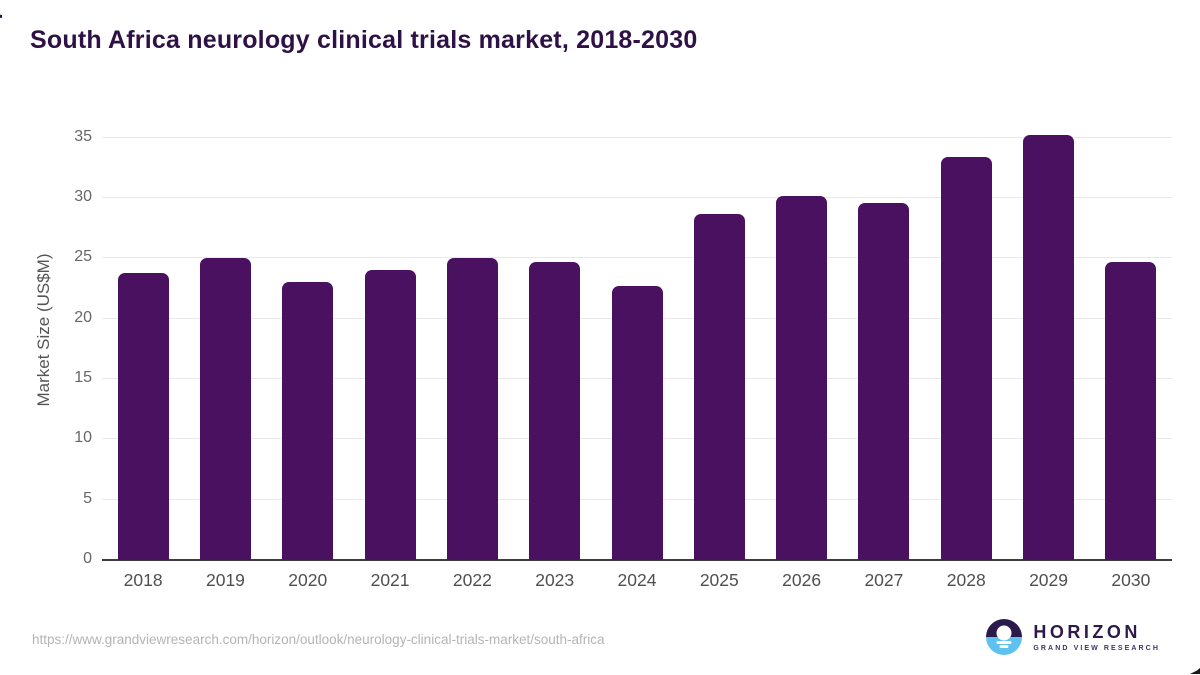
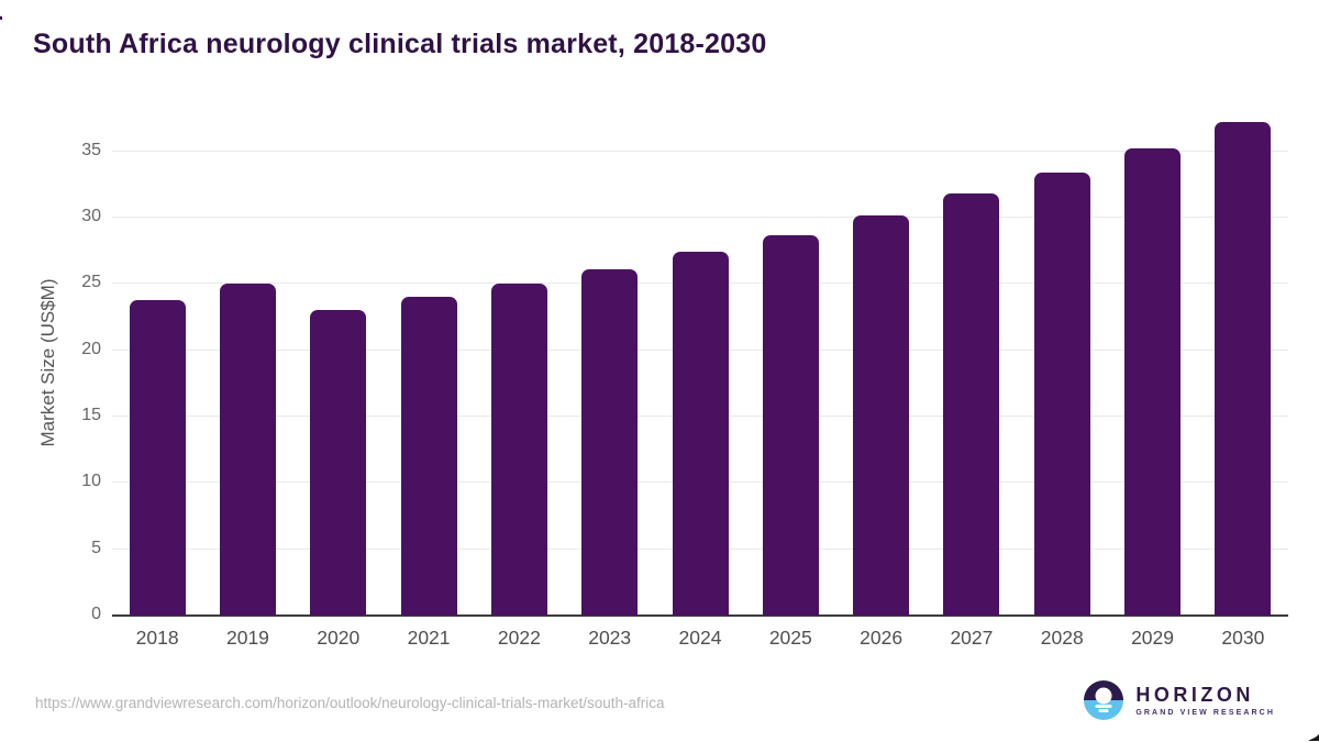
2023: 24.7 -> 26.1
2024: 22.7 -> 27.4
2027: 29.6 -> 31.8
2030: 24.7 -> 37.2
